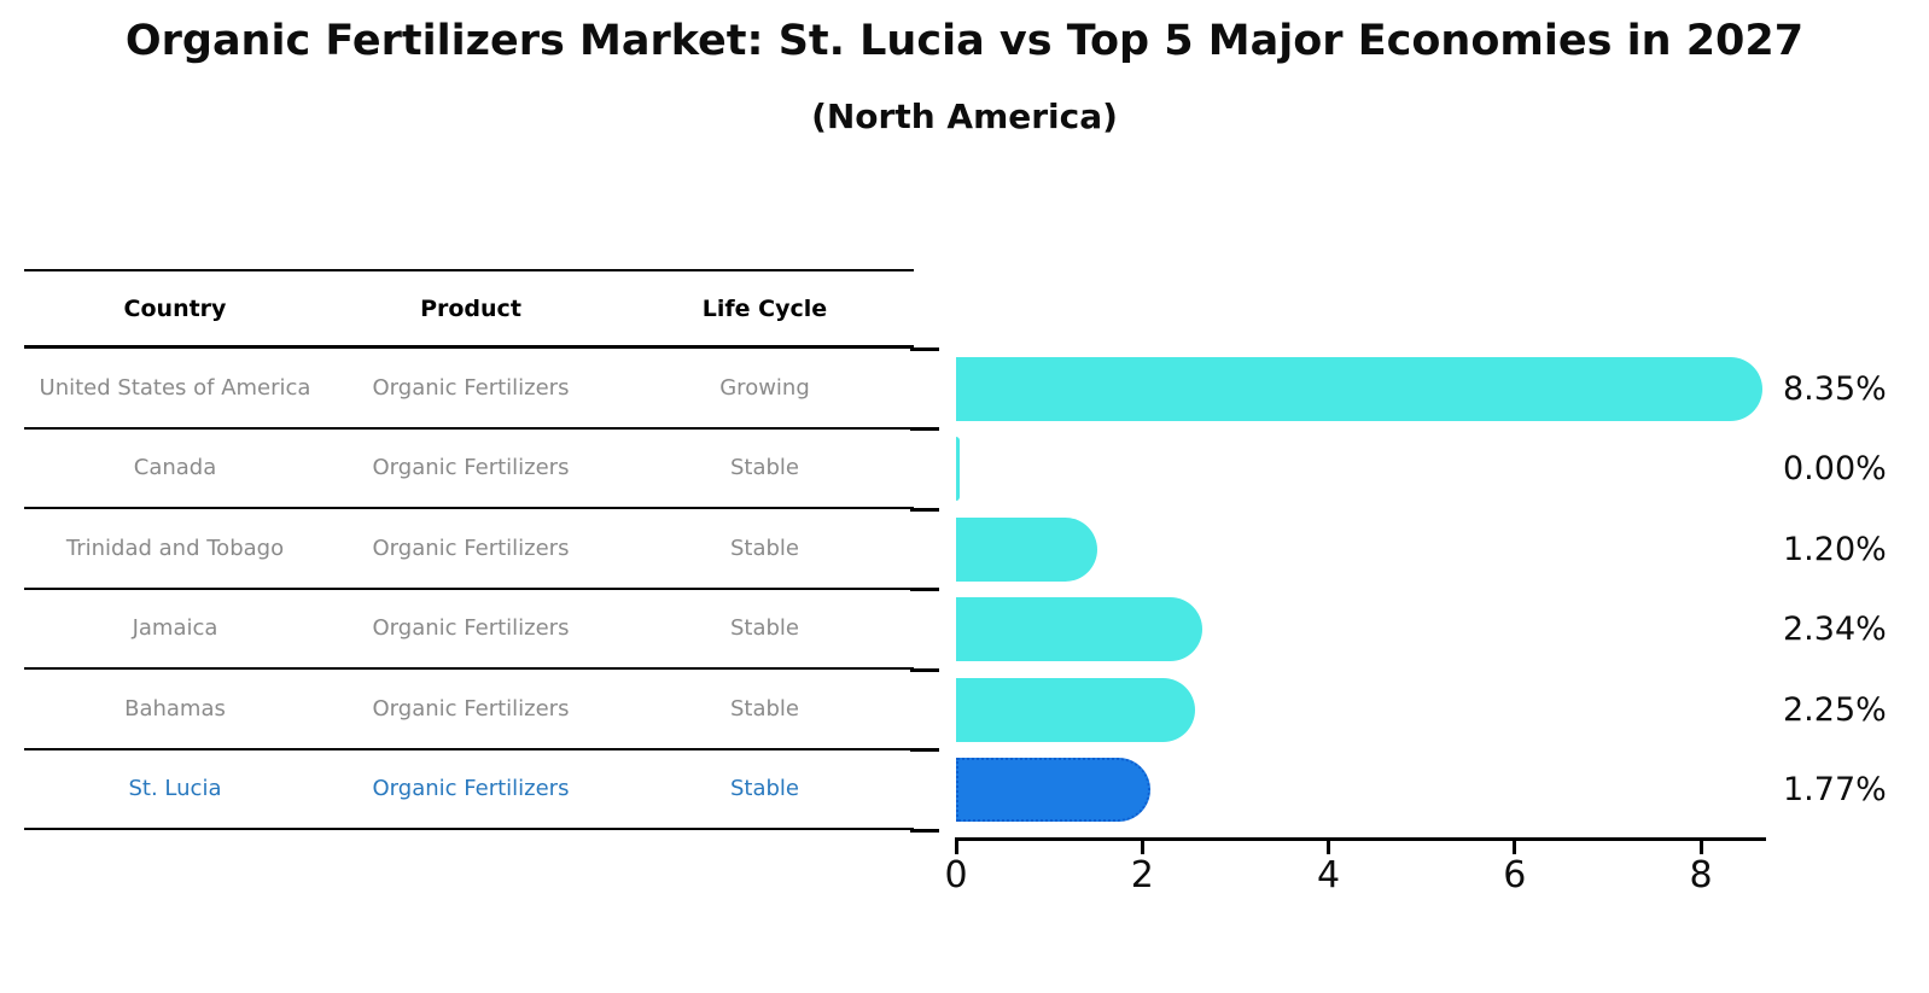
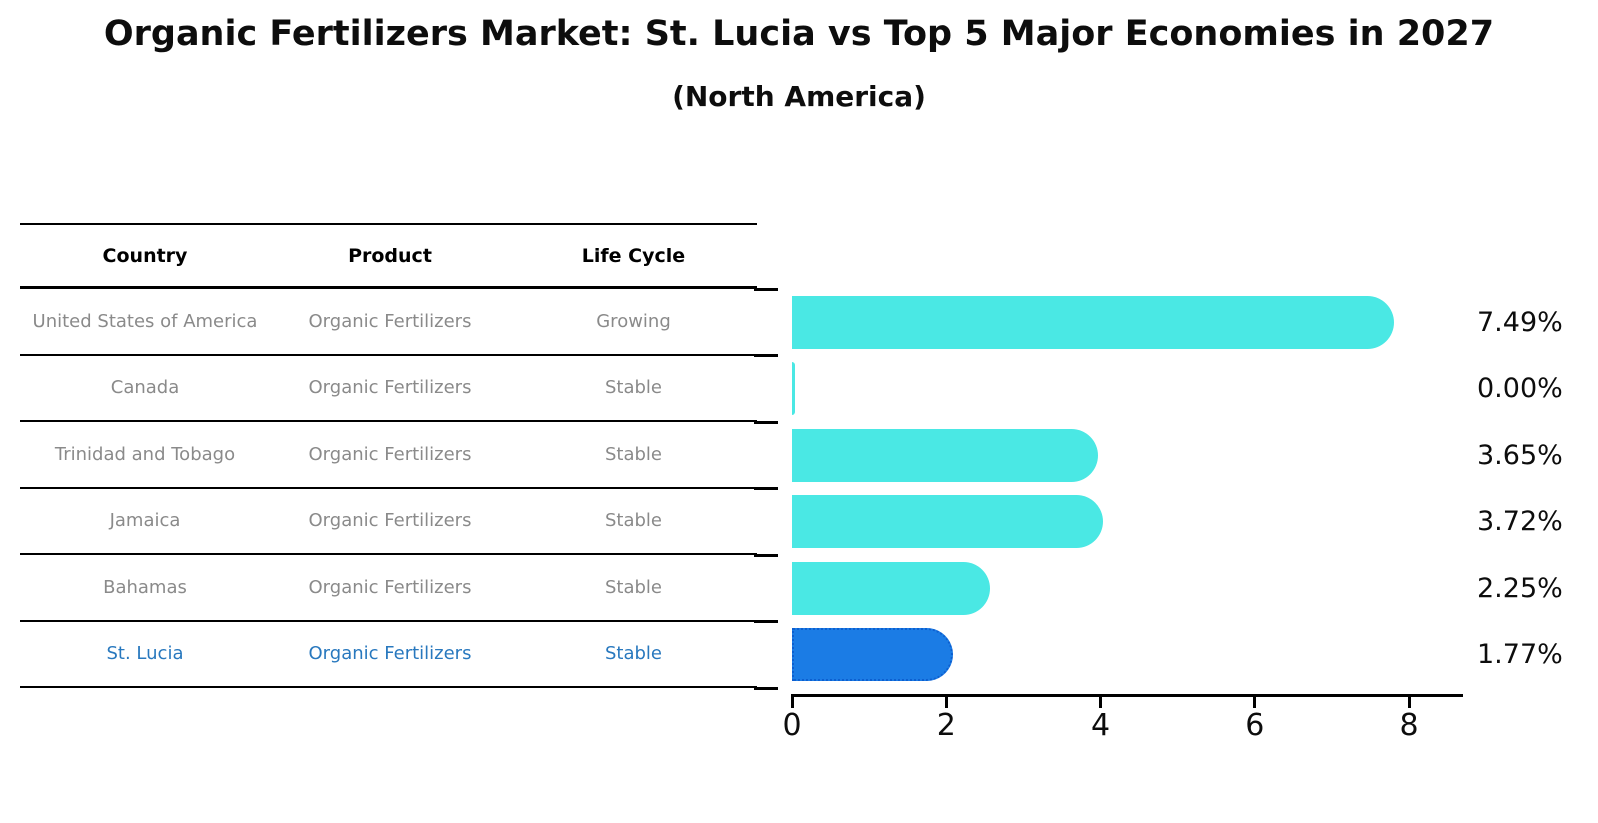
United States of America: 8.35% -> 7.49%
Trinidad and Tobago: 1.20% -> 3.65%
Jamaica: 2.34% -> 3.72%
